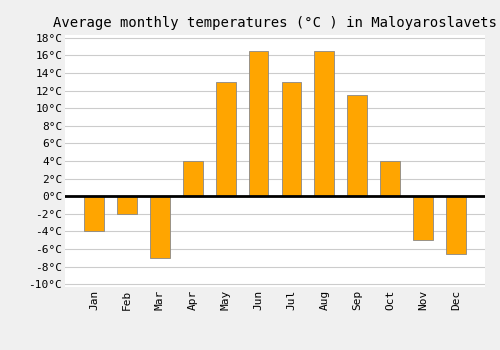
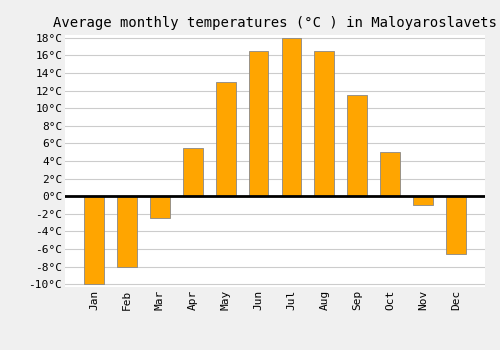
Jan: -4.0°C -> -10.0°C
Feb: -2.0°C -> -8.0°C
Mar: -7.0°C -> -2.5°C
Apr: 4.0°C -> 5.5°C
Jul: 13.0°C -> 18.0°C
Oct: 4.0°C -> 5.0°C
Nov: -5.0°C -> -1.0°C
